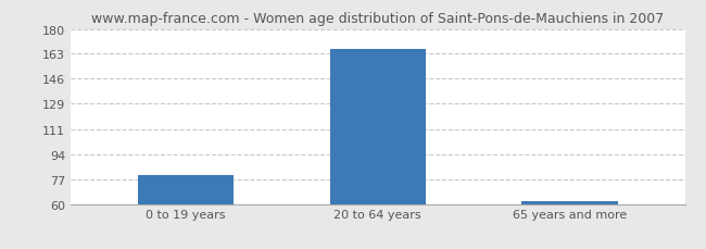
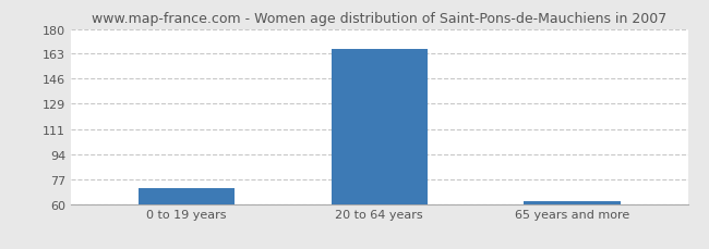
0 to 19 years: 80 -> 71
